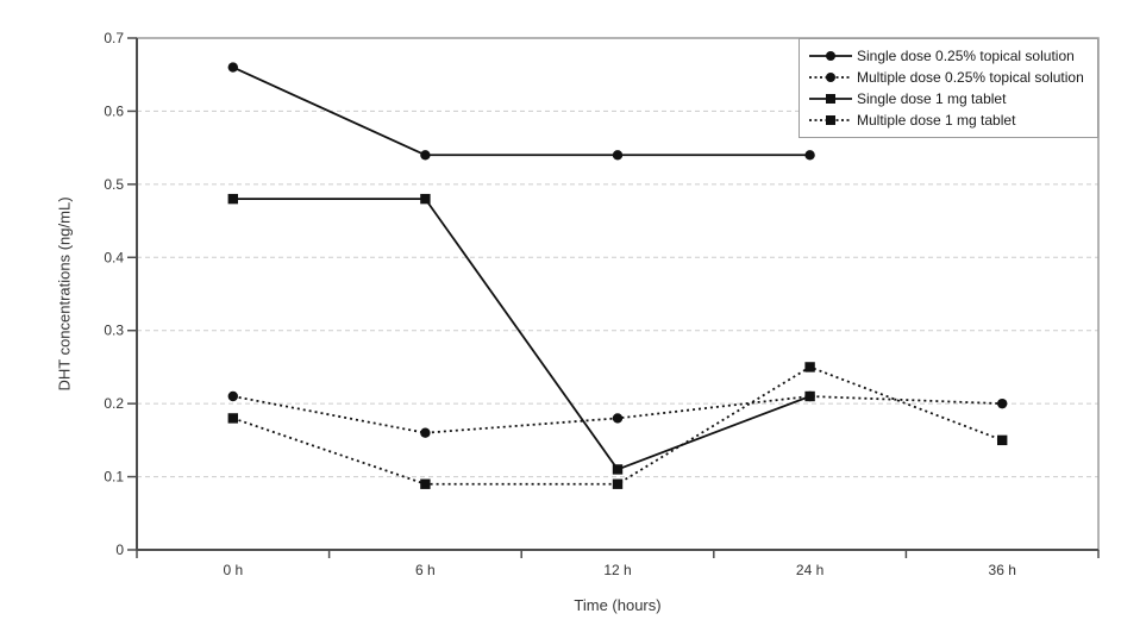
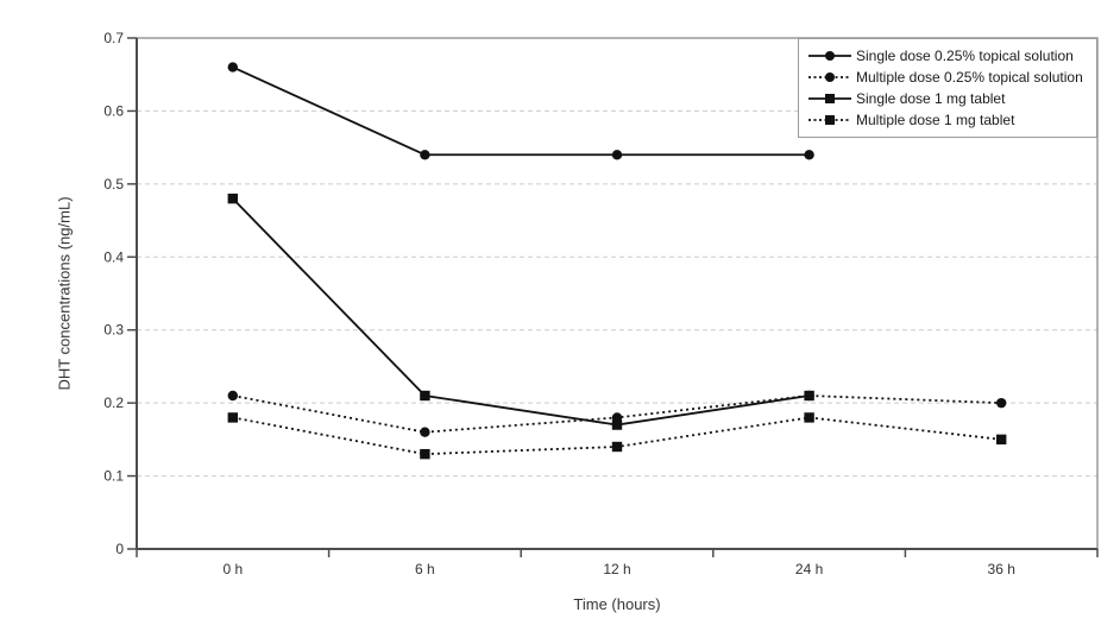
Single dose 1 mg tablet/6 h: 0.48 -> 0.21
Multiple dose 1 mg tablet/6 h: 0.09 -> 0.13
Single dose 1 mg tablet/12 h: 0.11 -> 0.17
Multiple dose 1 mg tablet/12 h: 0.09 -> 0.14
Multiple dose 1 mg tablet/24 h: 0.25 -> 0.18
